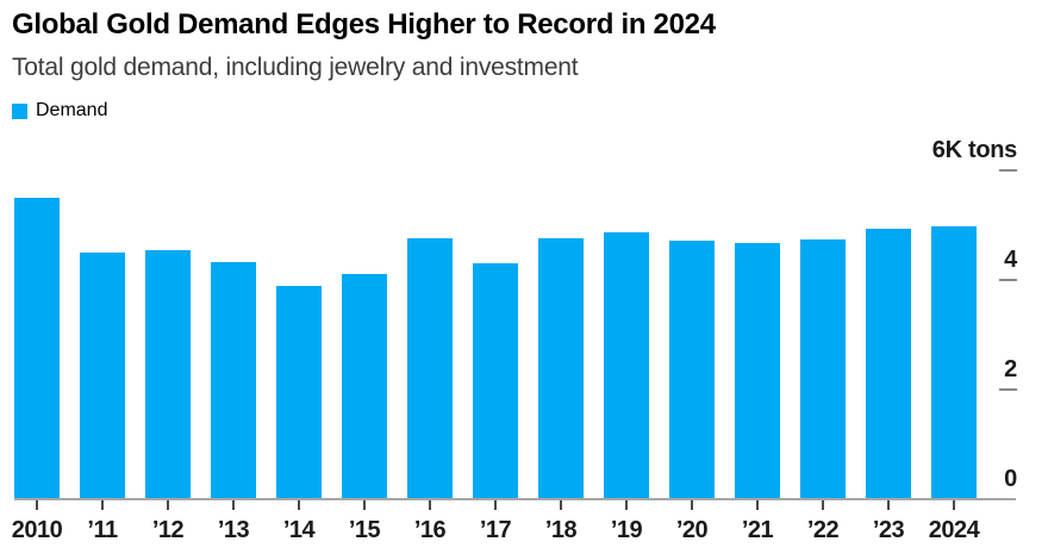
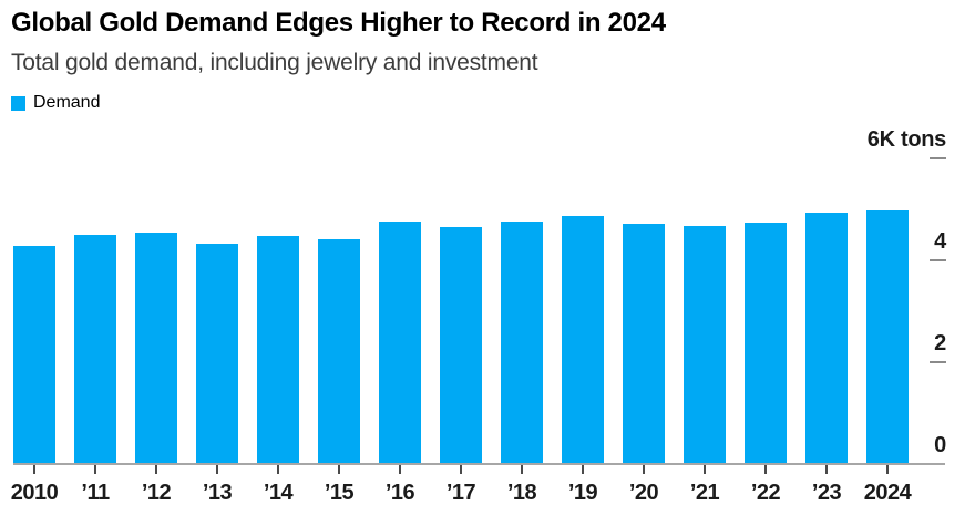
2010: 5.5 -> 4.3
’14: 3.9 -> 4.5
’15: 4.1 -> 4.4
’17: 4.3 -> 4.7
